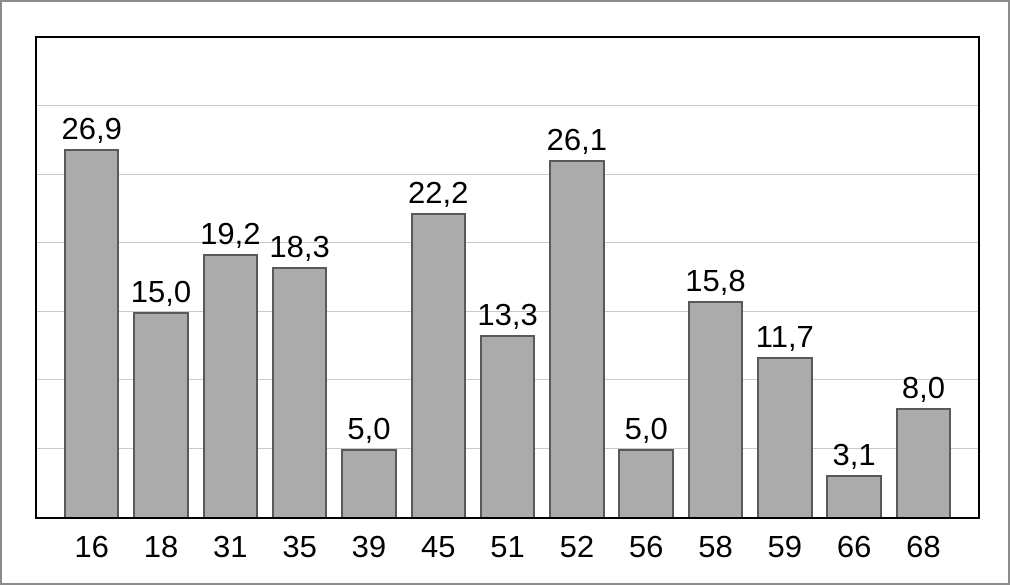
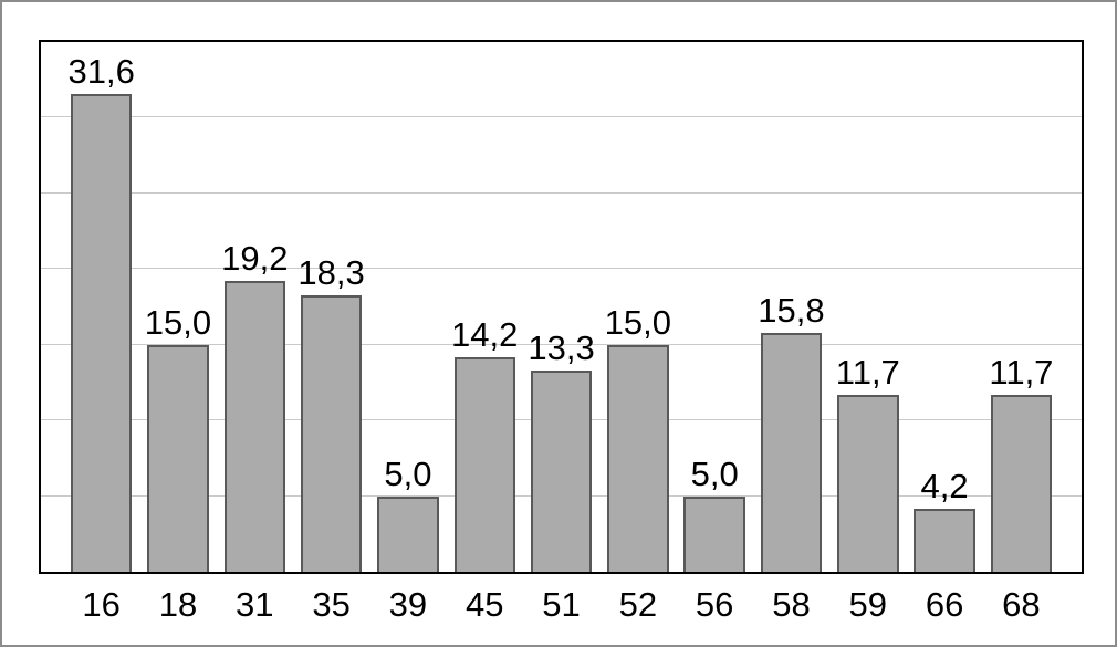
16: 26,9 -> 31,6
45: 22,2 -> 14,2
52: 26,1 -> 15,0
66: 3,1 -> 4,2
68: 8,0 -> 11,7
